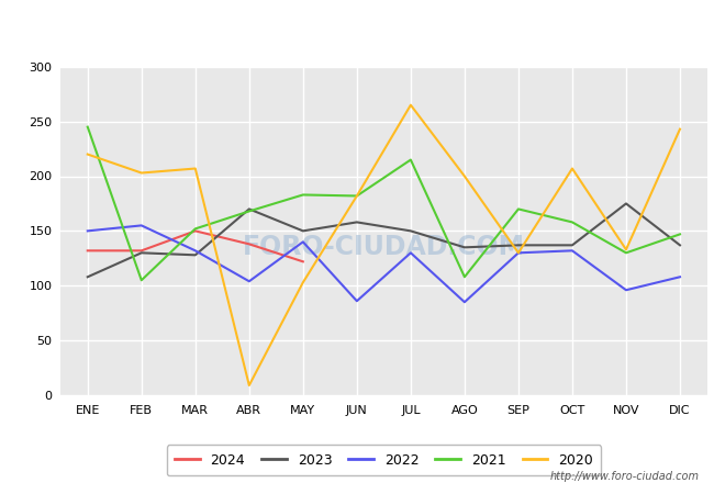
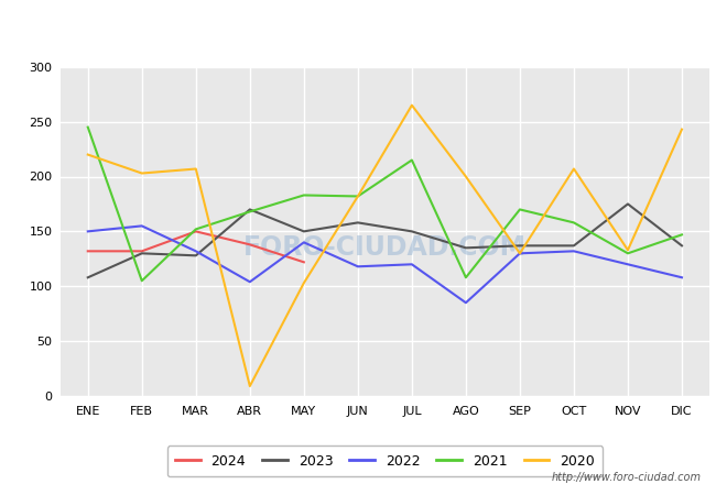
2022/JUN: 86 -> 118
2022/JUL: 130 -> 120
2022/NOV: 96 -> 120
